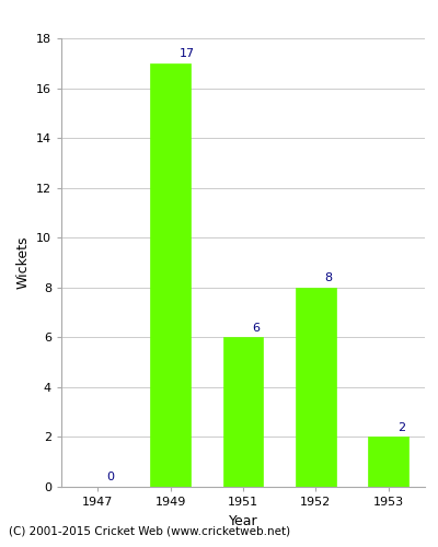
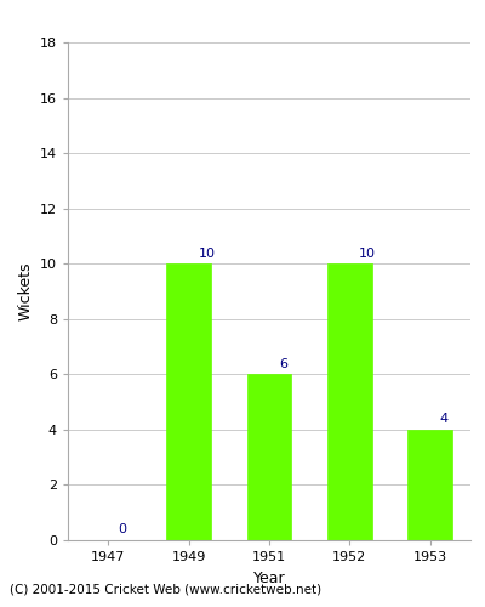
1949: 17 -> 10
1952: 8 -> 10
1953: 2 -> 4
